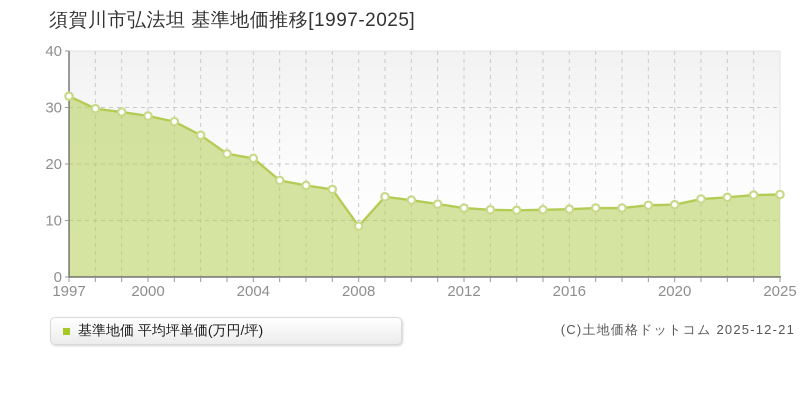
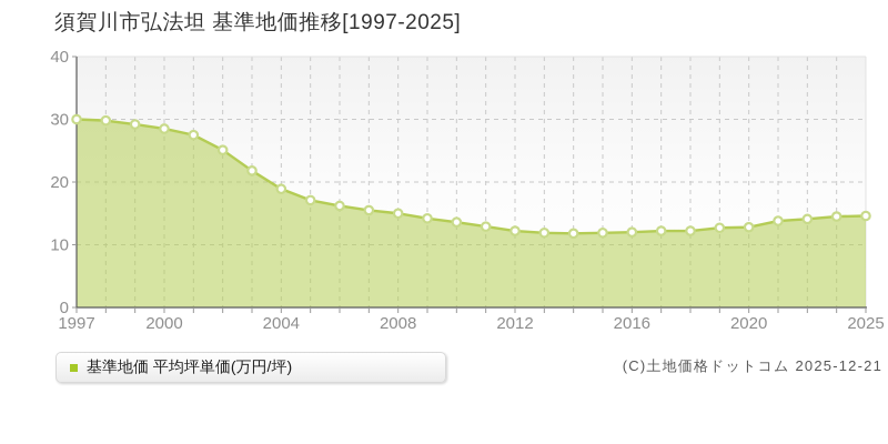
1997: 32 -> 30
2004: 21 -> 19
2008: 9 -> 15
